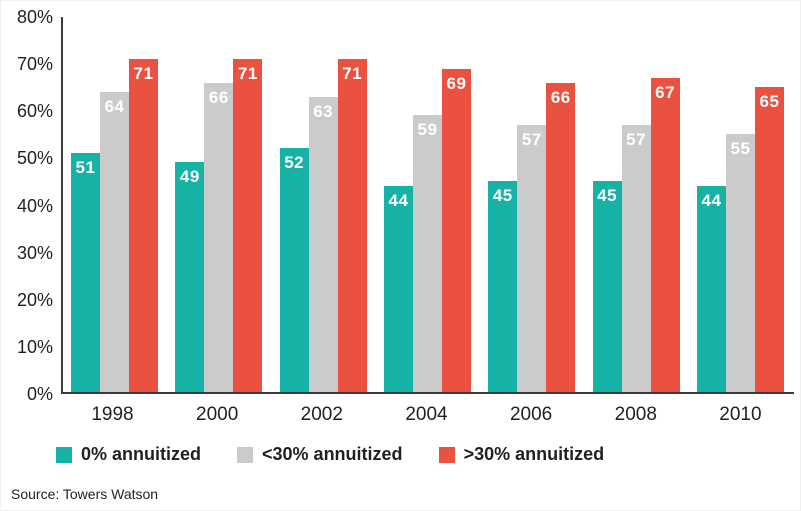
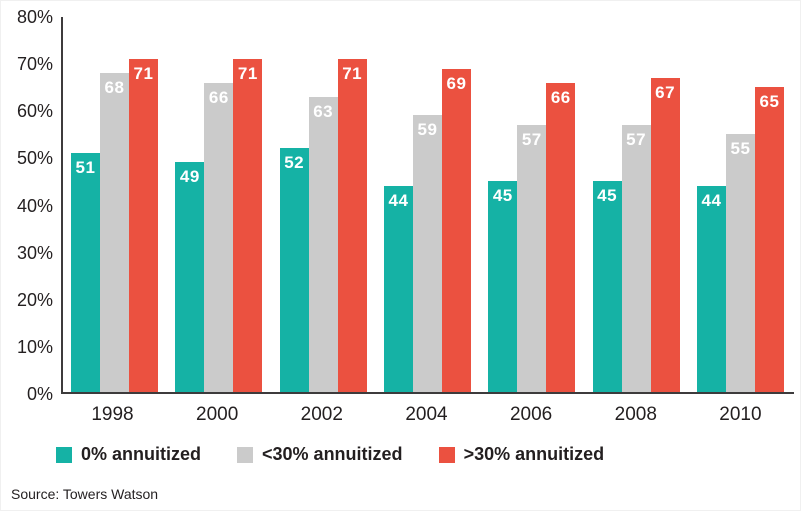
<30% annuitized/1998: 64 -> 68
